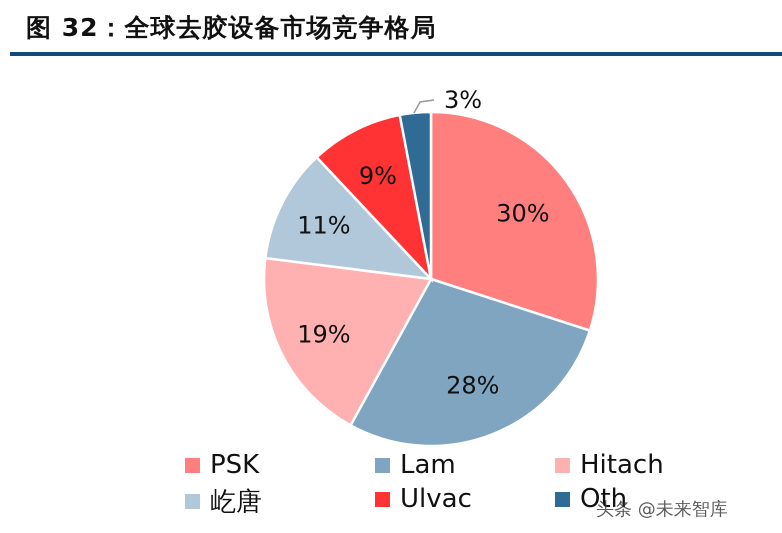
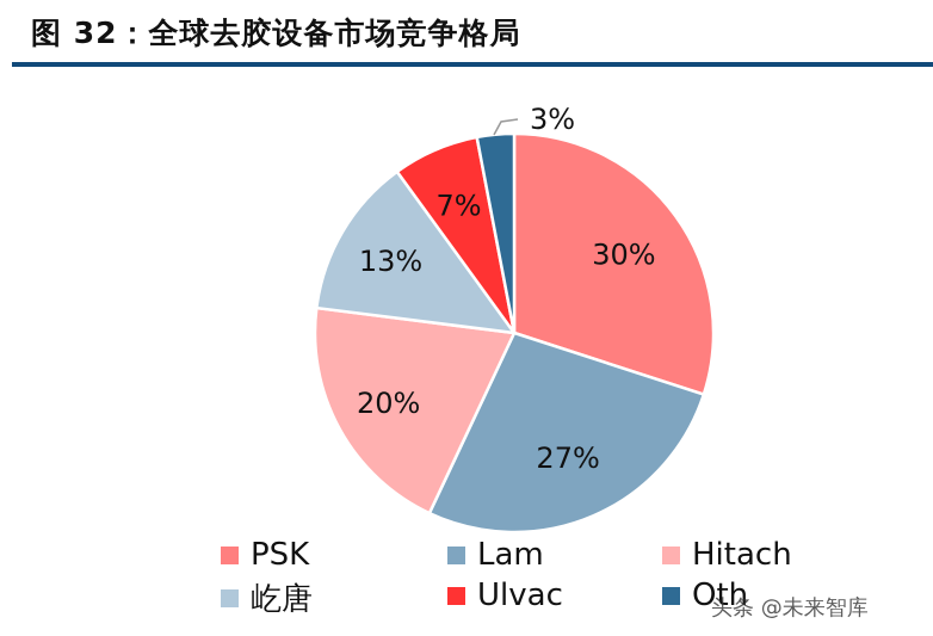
Lam: 28% -> 27%
Hitach: 19% -> 20%
屹唐: 11% -> 13%
Ulvac: 9% -> 7%
